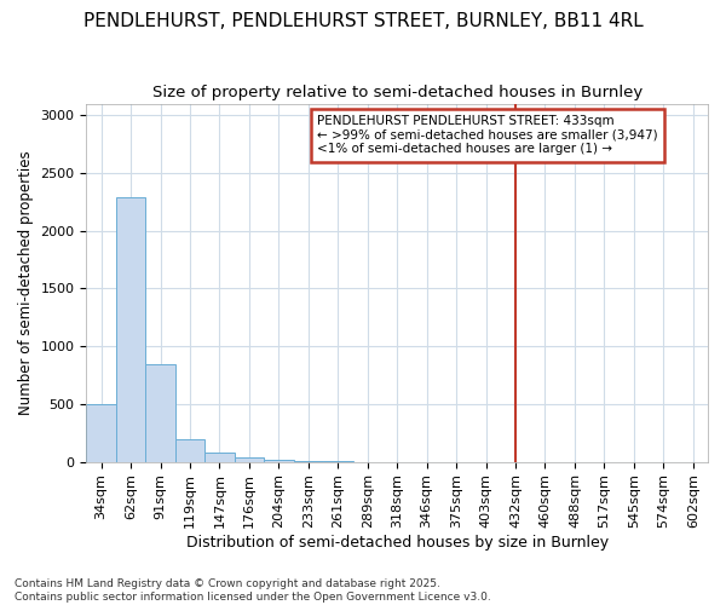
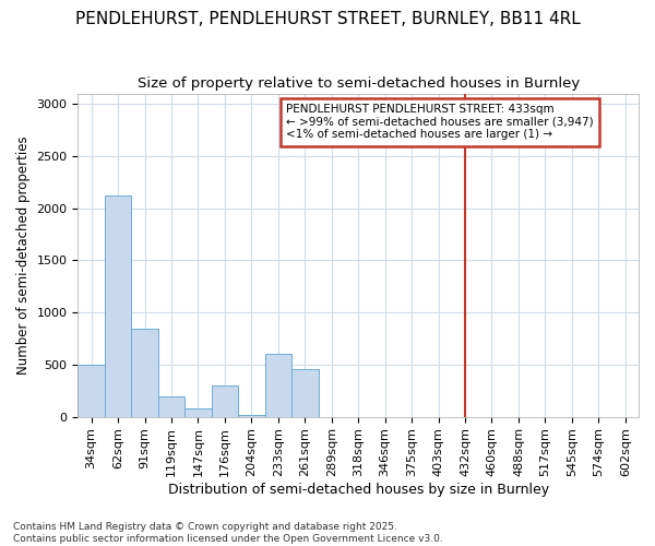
62sqm: 2290 -> 2120
176sqm: 40 -> 300
233sqm: 10 -> 600
261sqm: 0 -> 460
